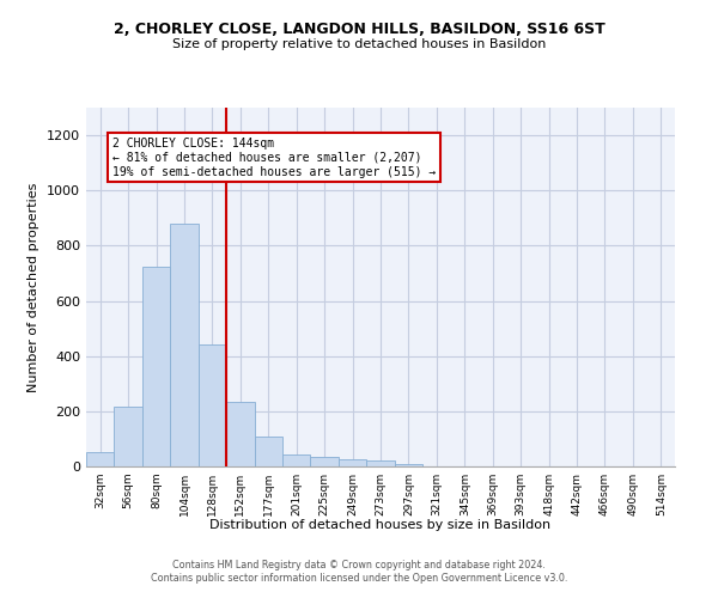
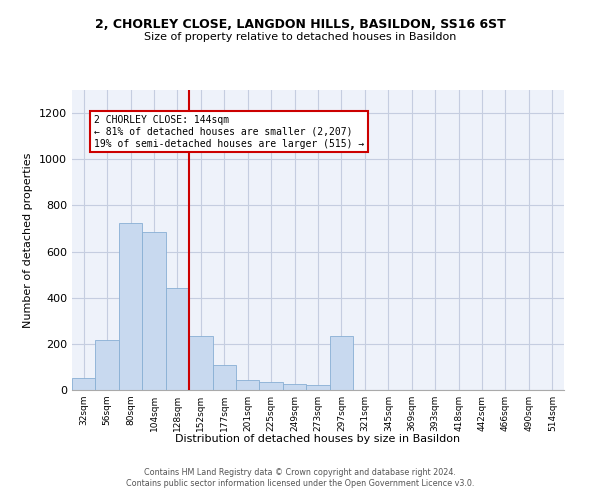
104sqm: 880 -> 685
297sqm: 10 -> 235
